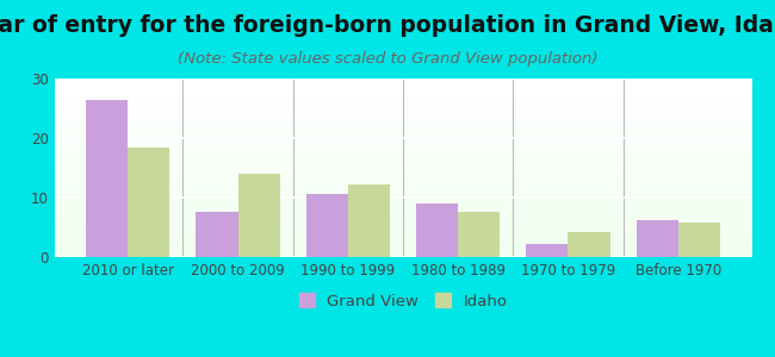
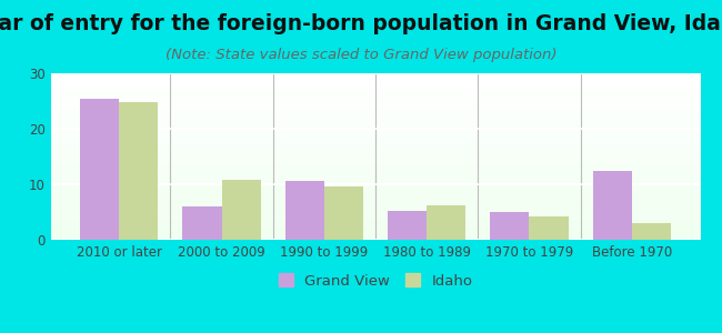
Grand View/2010 or later: 26.5 -> 25.4
Idaho/2010 or later: 18.5 -> 24.8
Grand View/2000 to 2009: 7.7 -> 6.0
Idaho/2000 to 2009: 14.0 -> 10.8
Idaho/1990 to 1999: 12.2 -> 9.6
Grand View/1980 to 1989: 9.0 -> 5.2
Idaho/1980 to 1989: 7.7 -> 6.2
Grand View/1970 to 1979: 2.2 -> 5.0
Grand View/Before 1970: 6.3 -> 12.4
Idaho/Before 1970: 5.8 -> 3.0
